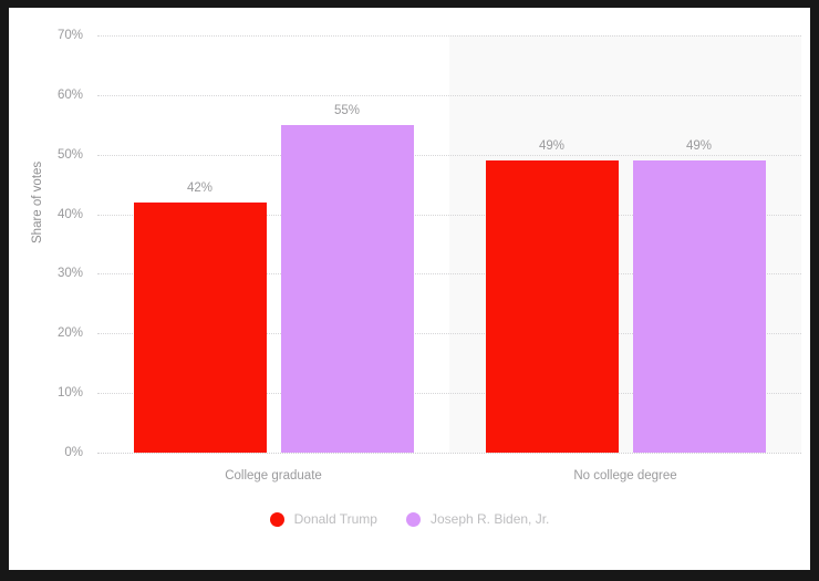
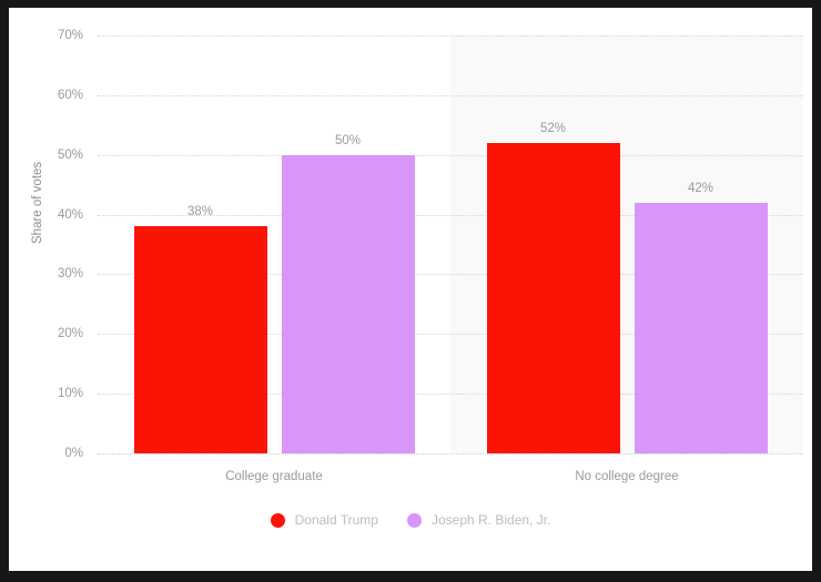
Donald Trump/College graduate: 42% -> 38%
Joseph R. Biden, Jr./College graduate: 55% -> 50%
Donald Trump/No college degree: 49% -> 52%
Joseph R. Biden, Jr./No college degree: 49% -> 42%
